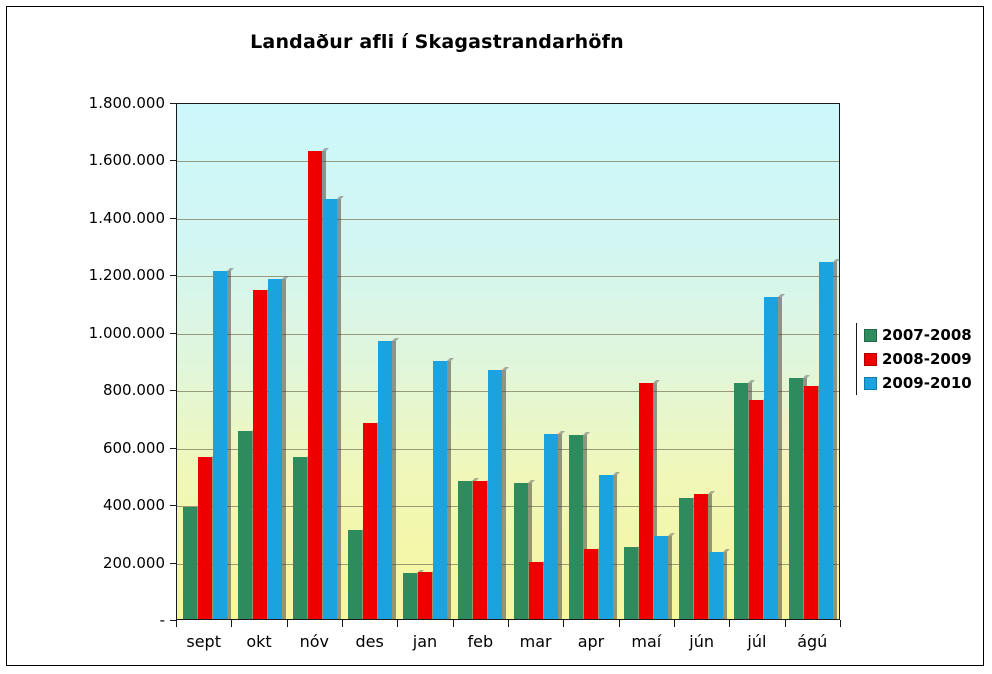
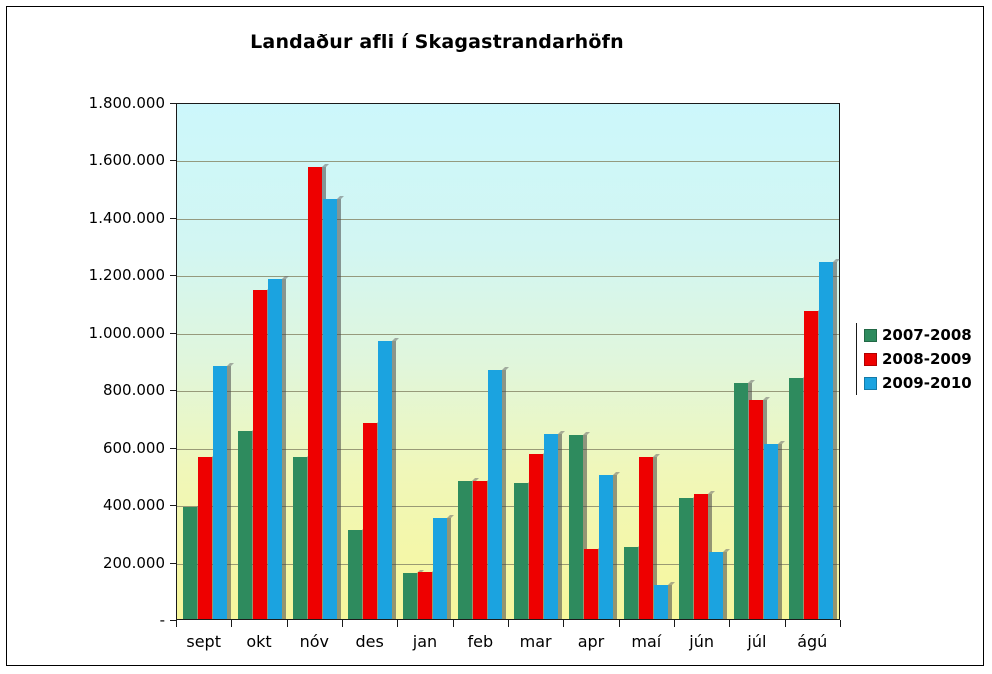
2009-2010/sept: 1210000 -> 880000
2008-2009/nóv: 1630000 -> 1580000
2009-2010/jan: 900000 -> 350000
2008-2009/mar: 200000 -> 570000
2008-2009/maí: 820000 -> 560000
2009-2010/maí: 290000 -> 120000
2009-2010/júl: 1120000 -> 610000
2008-2009/ágú: 810000 -> 1070000
